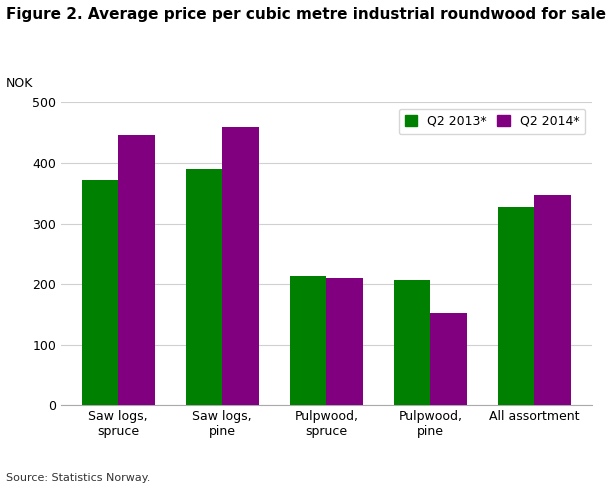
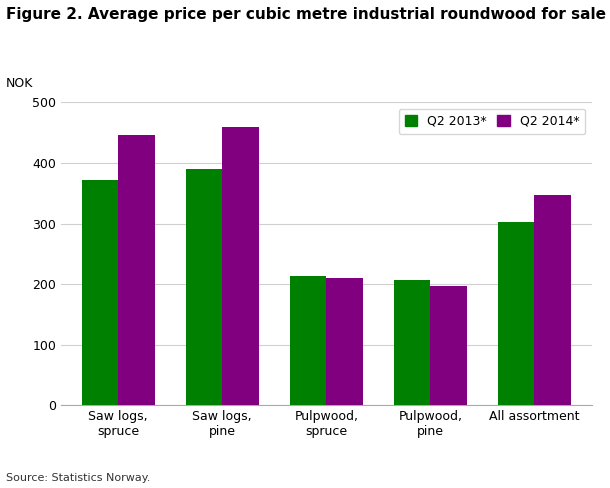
Q2 2014*/Pulpwood, pine: 152 -> 197
Q2 2013*/All assortment: 328 -> 303
